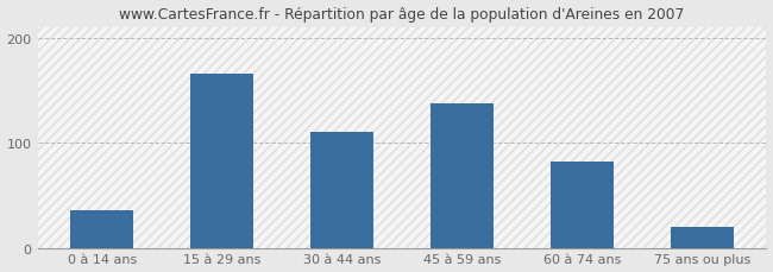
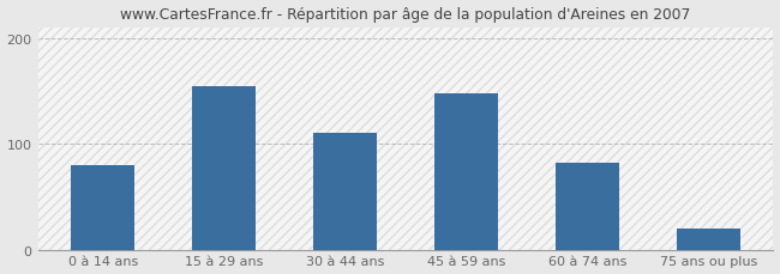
0 à 14 ans: 36 -> 80
15 à 29 ans: 166 -> 155
45 à 59 ans: 138 -> 148
